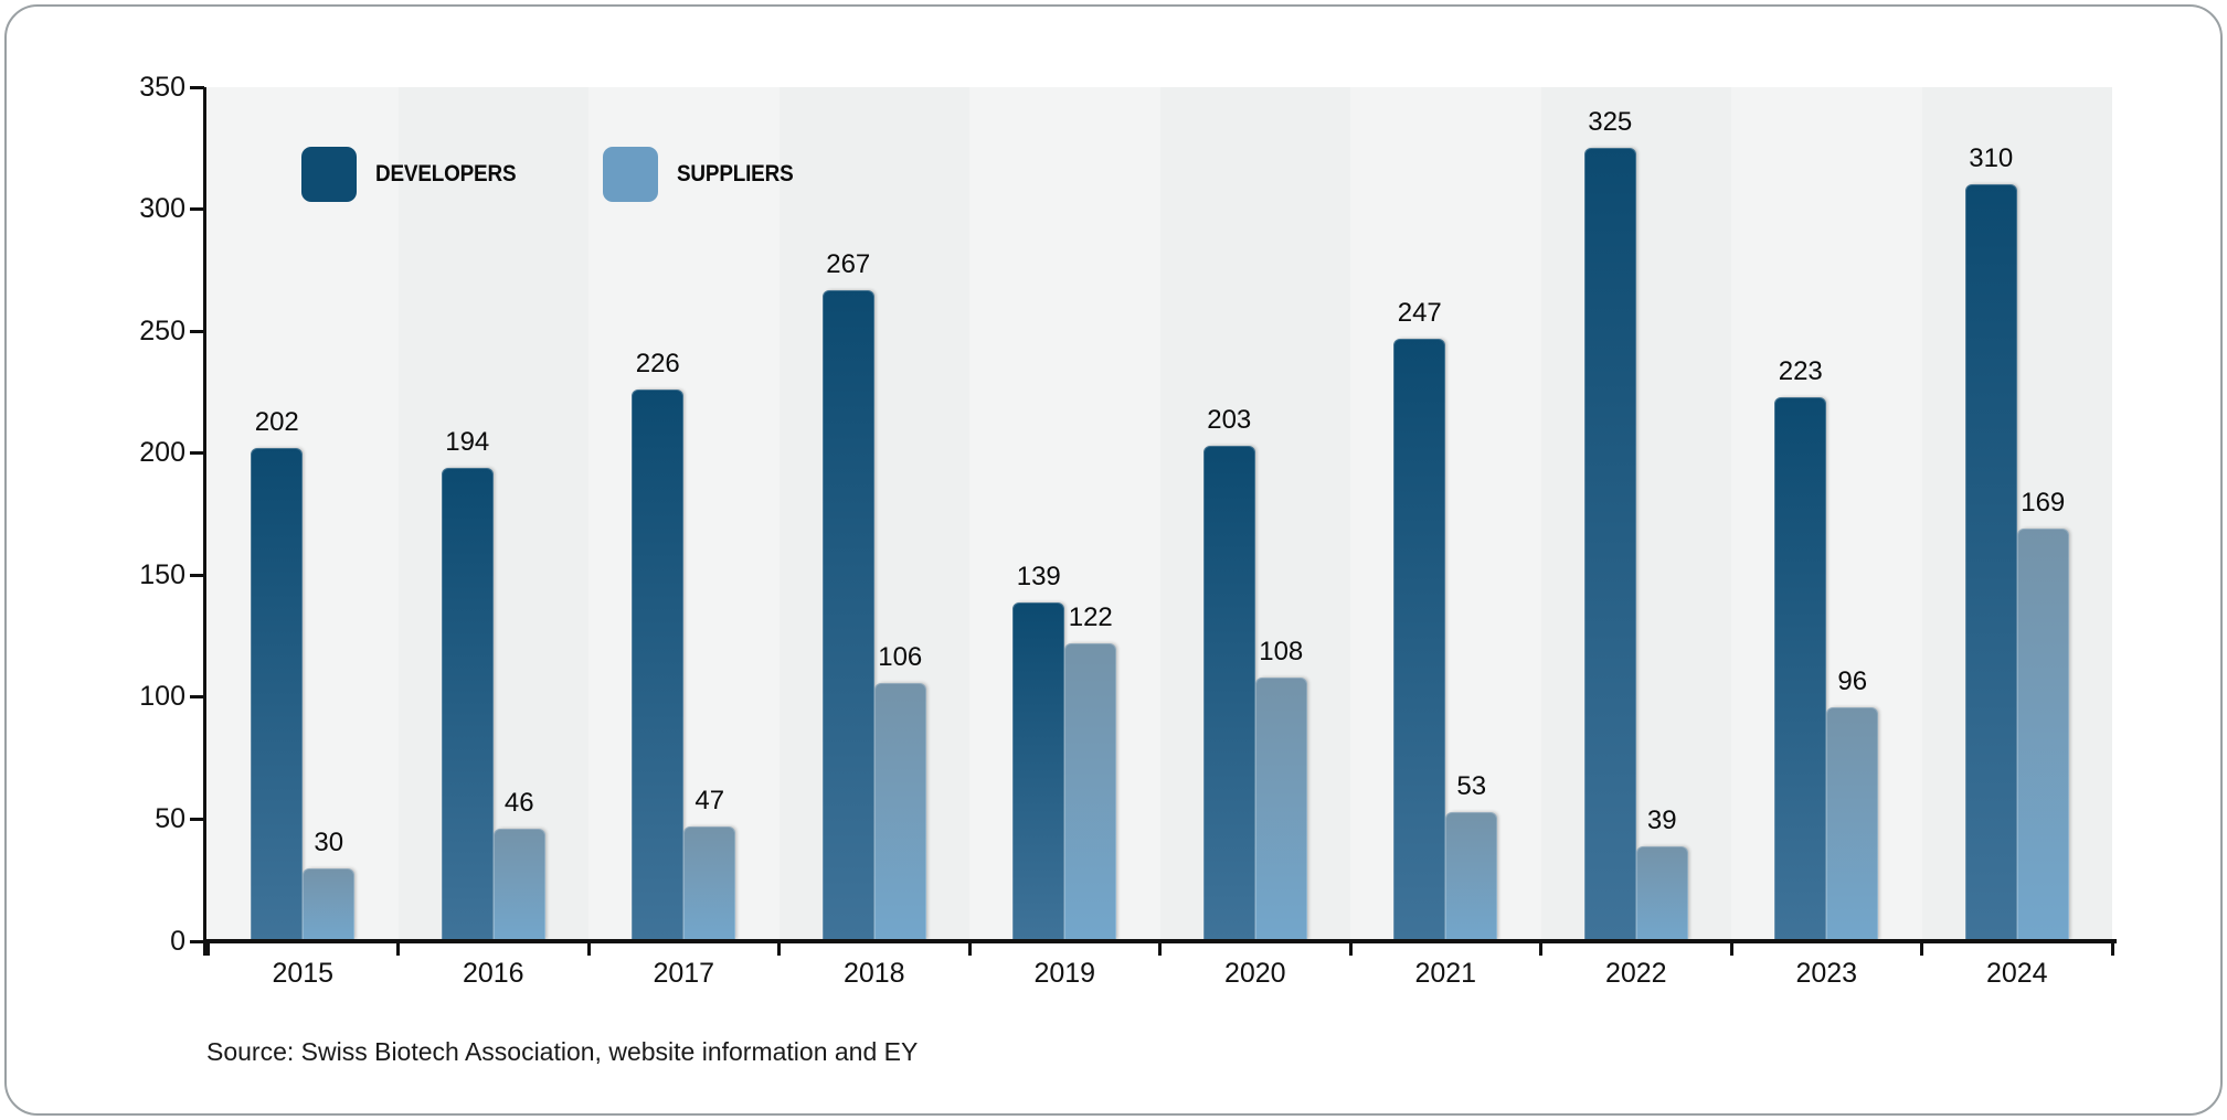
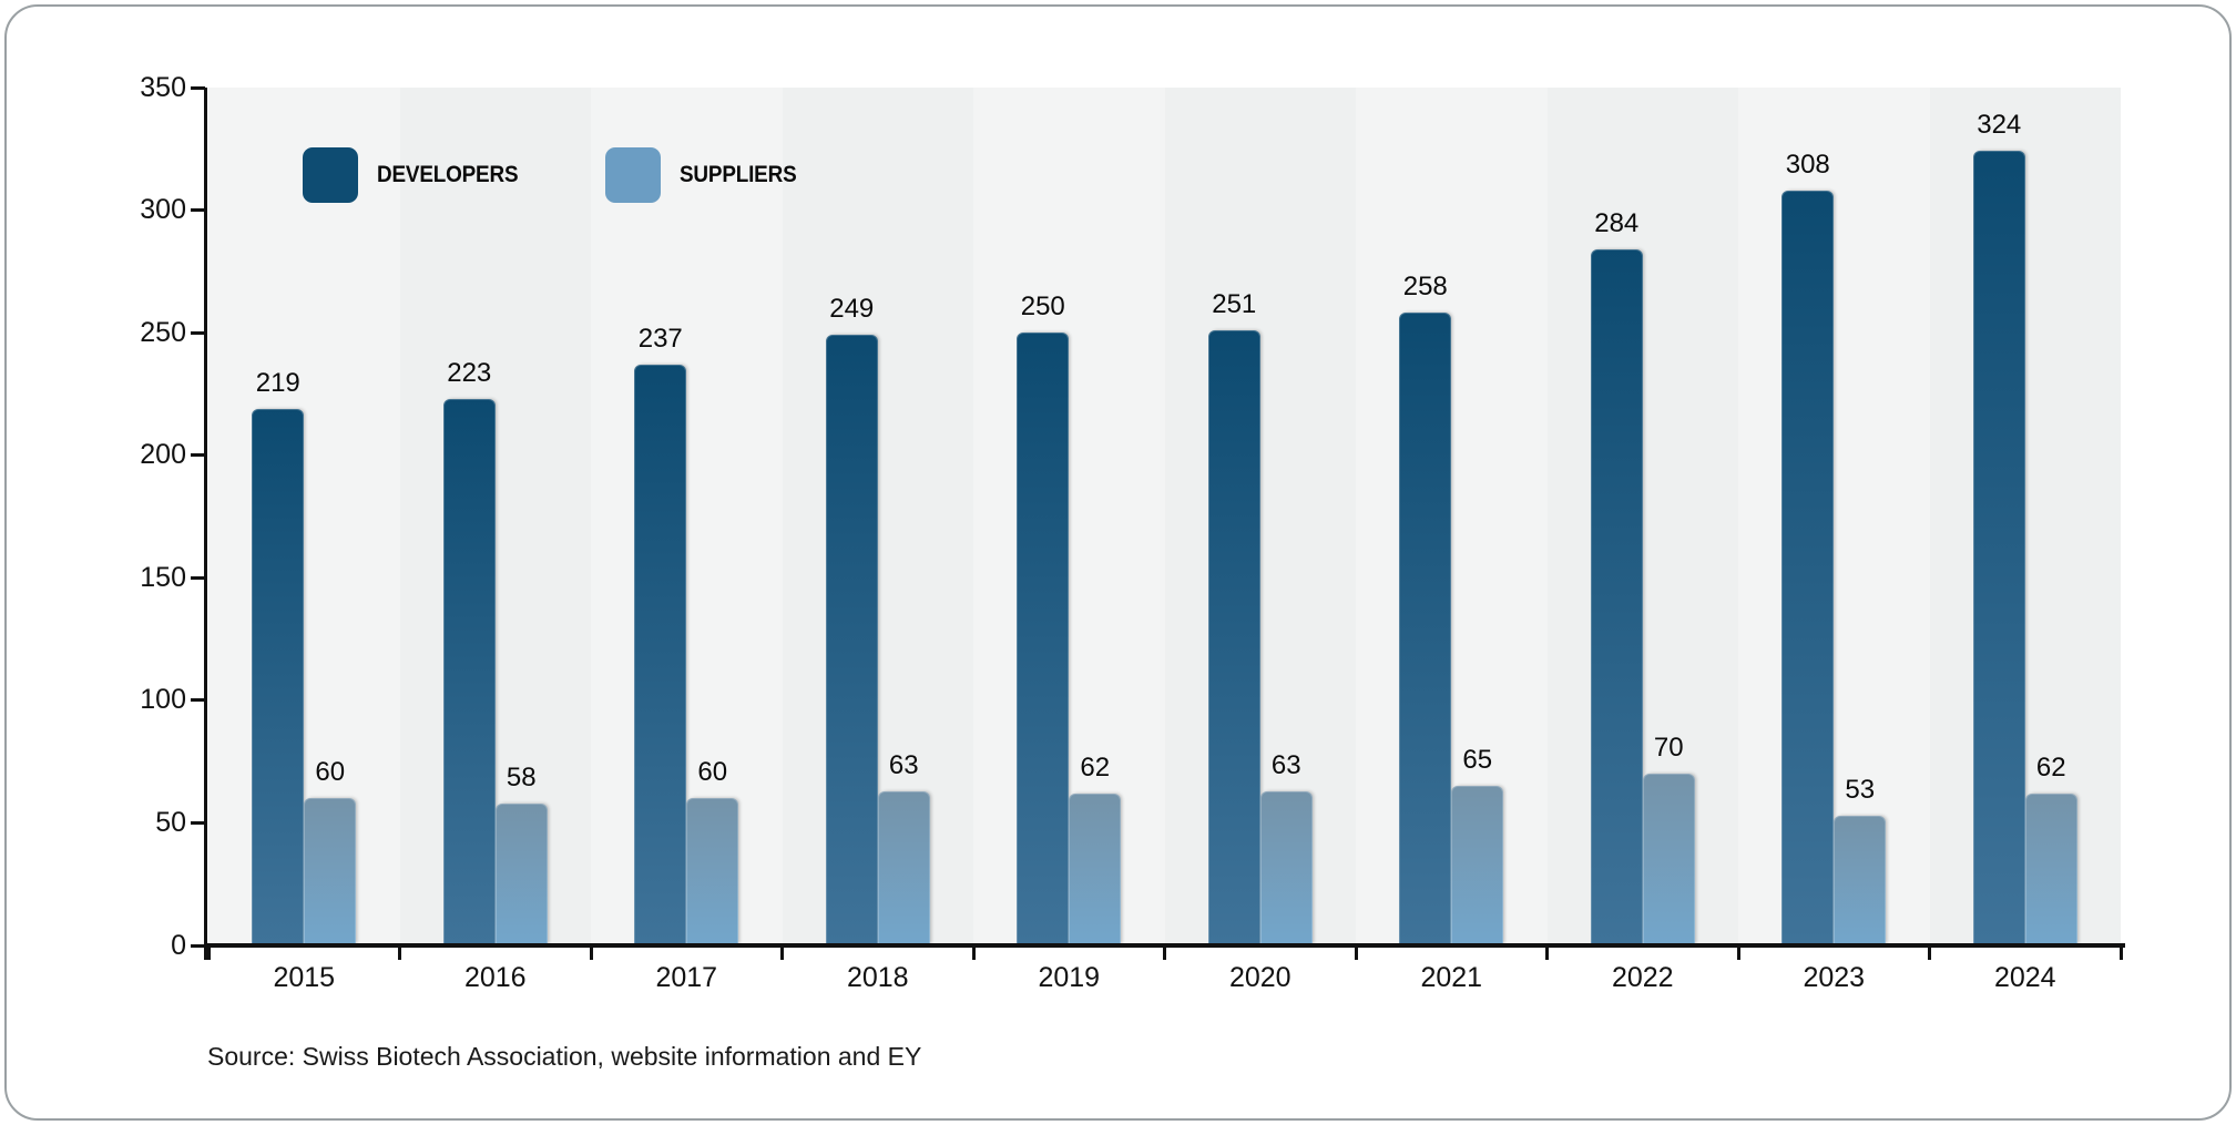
DEVELOPERS/2015: 202 -> 219
SUPPLIERS/2015: 30 -> 60
DEVELOPERS/2016: 194 -> 223
SUPPLIERS/2016: 46 -> 58
DEVELOPERS/2017: 226 -> 237
SUPPLIERS/2017: 47 -> 60
DEVELOPERS/2018: 267 -> 249
SUPPLIERS/2018: 106 -> 63
DEVELOPERS/2019: 139 -> 250
SUPPLIERS/2019: 122 -> 62
DEVELOPERS/2020: 203 -> 251
SUPPLIERS/2020: 108 -> 63
DEVELOPERS/2021: 247 -> 258
SUPPLIERS/2021: 53 -> 65
DEVELOPERS/2022: 325 -> 284
SUPPLIERS/2022: 39 -> 70
DEVELOPERS/2023: 223 -> 308
SUPPLIERS/2023: 96 -> 53
DEVELOPERS/2024: 310 -> 324
SUPPLIERS/2024: 169 -> 62
